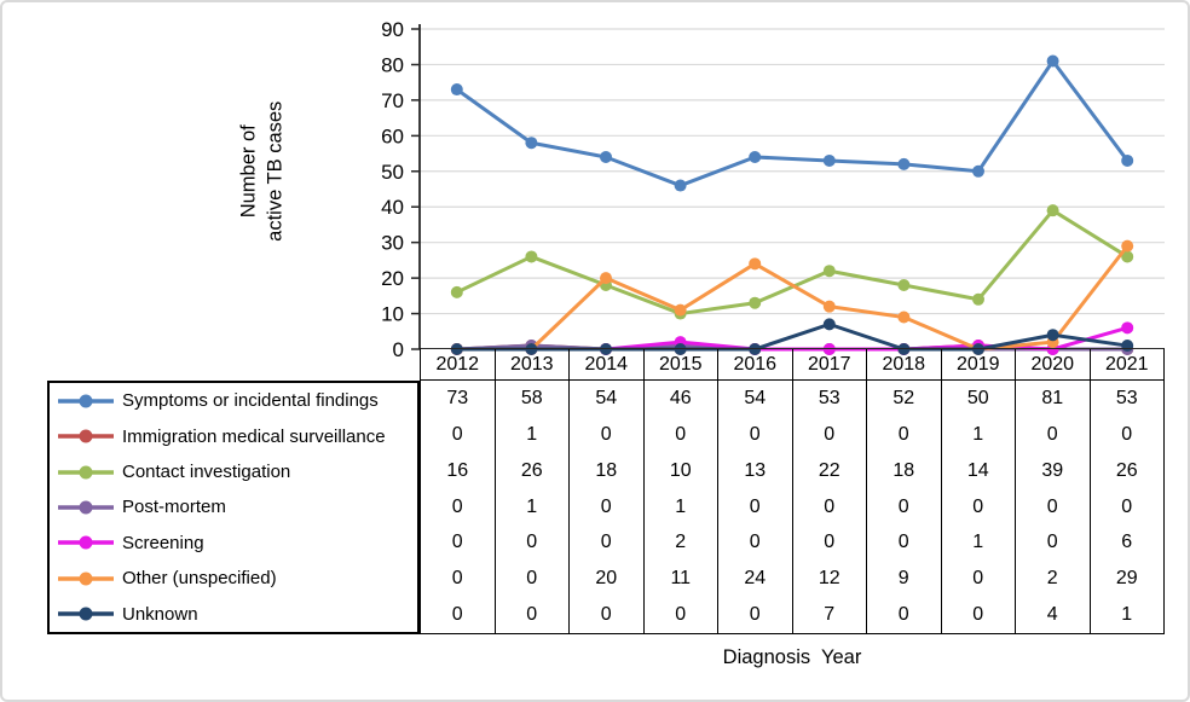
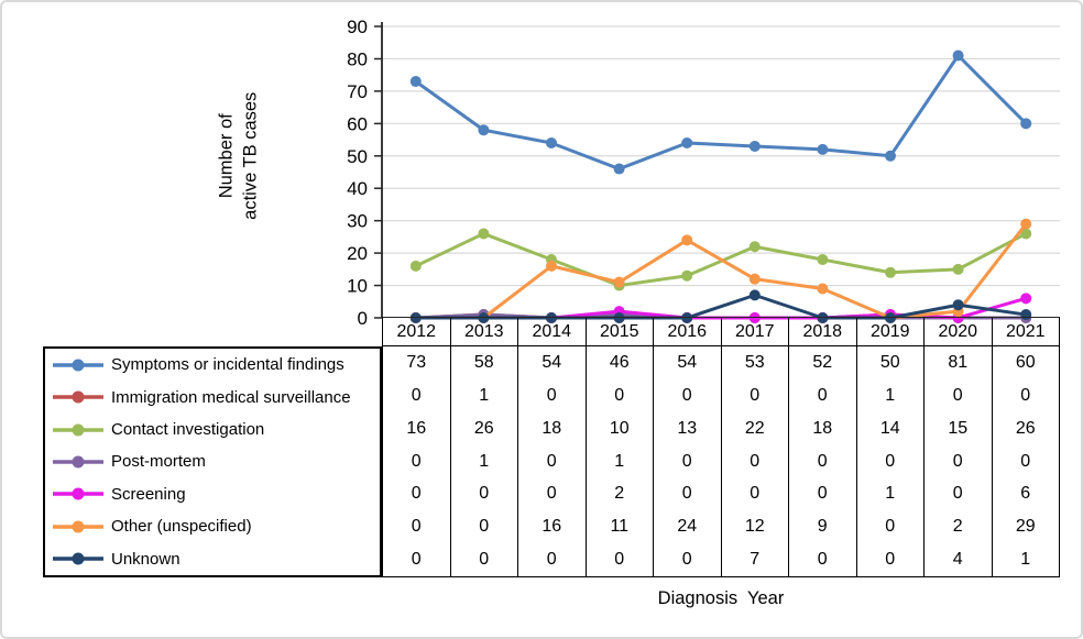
Other (unspecified)/2014: 20 -> 16
Contact investigation/2020: 39 -> 15
Symptoms or incidental findings/2021: 53 -> 60
